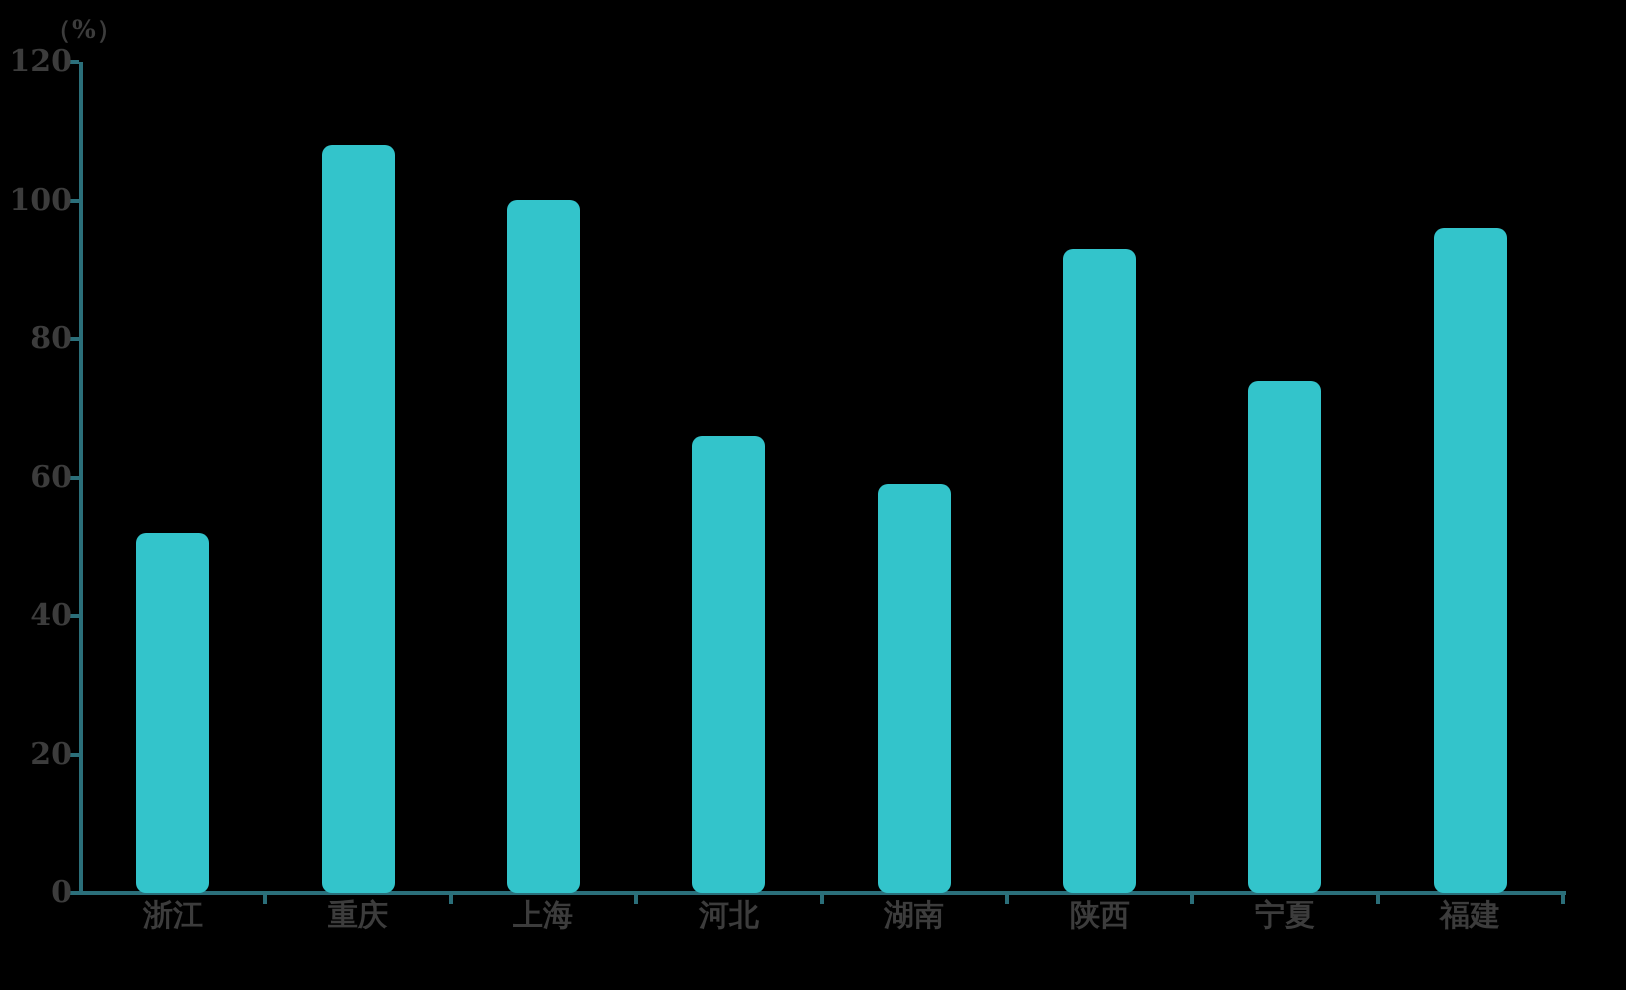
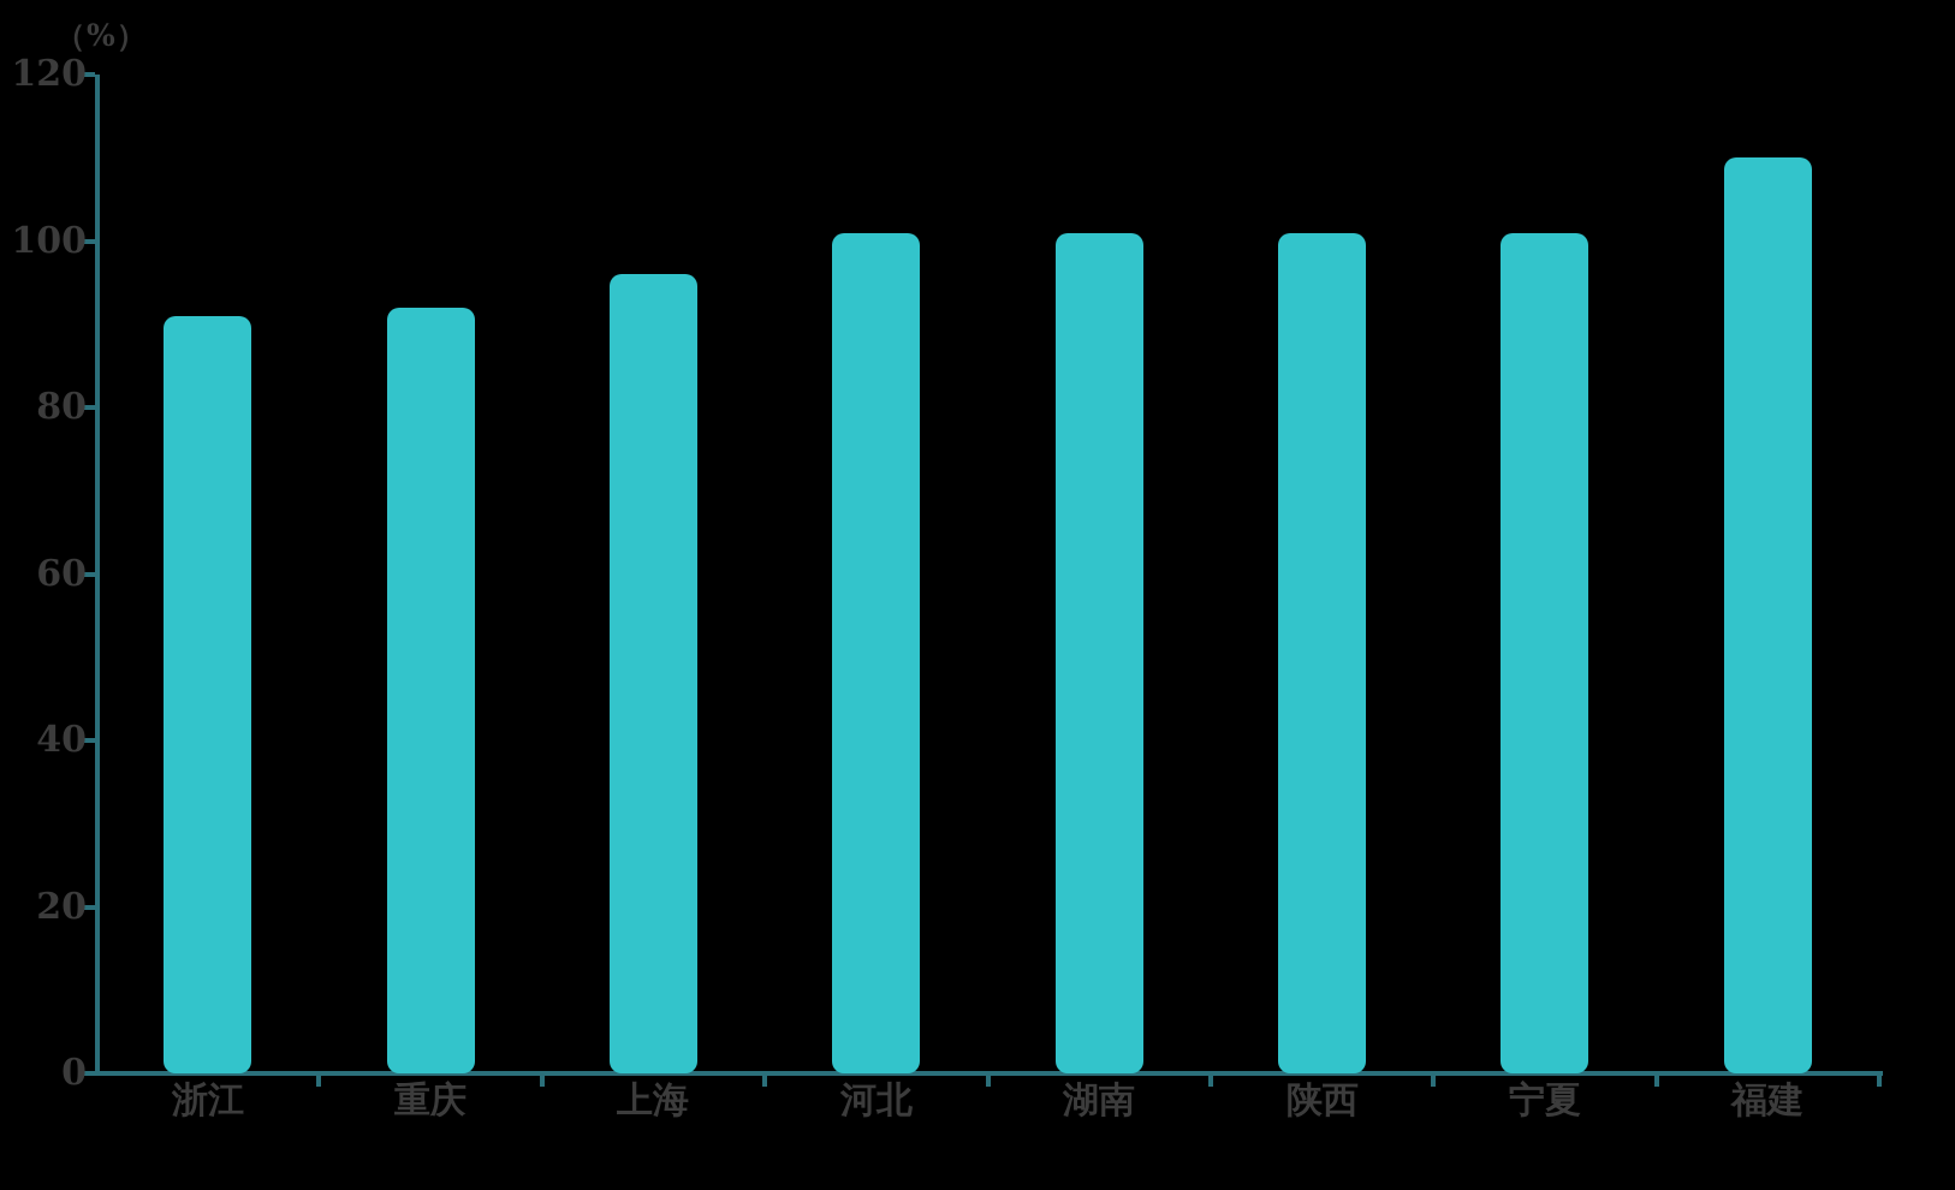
浙江: 52 -> 91
重庆: 108 -> 92
上海: 100 -> 96
河北: 66 -> 101
湖南: 59 -> 101
陕西: 93 -> 101
宁夏: 74 -> 101
福建: 96 -> 110
